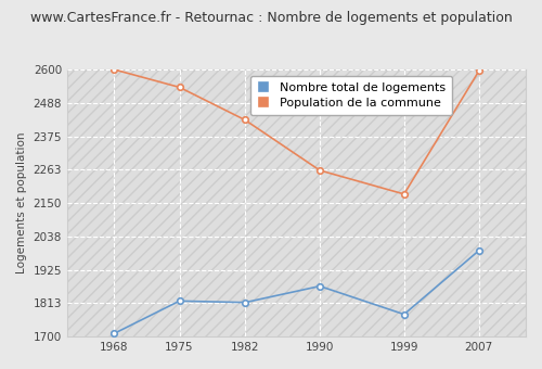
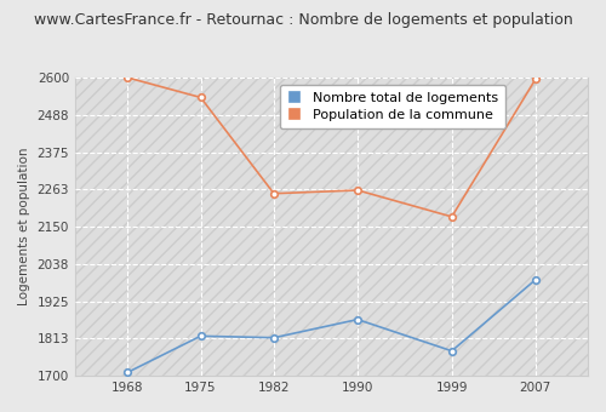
Population de la commune/1982: 2430 -> 2250
